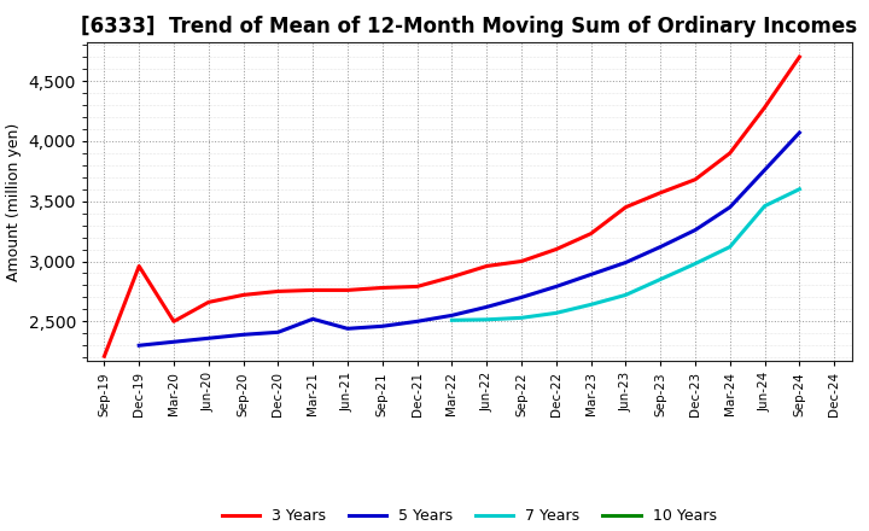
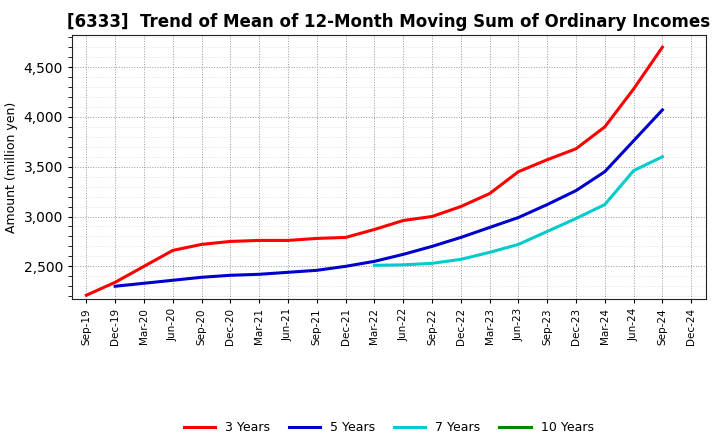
3 Years/Dec-19: 2,960 -> 2,340
5 Years/Mar-21: 2,520 -> 2,420
